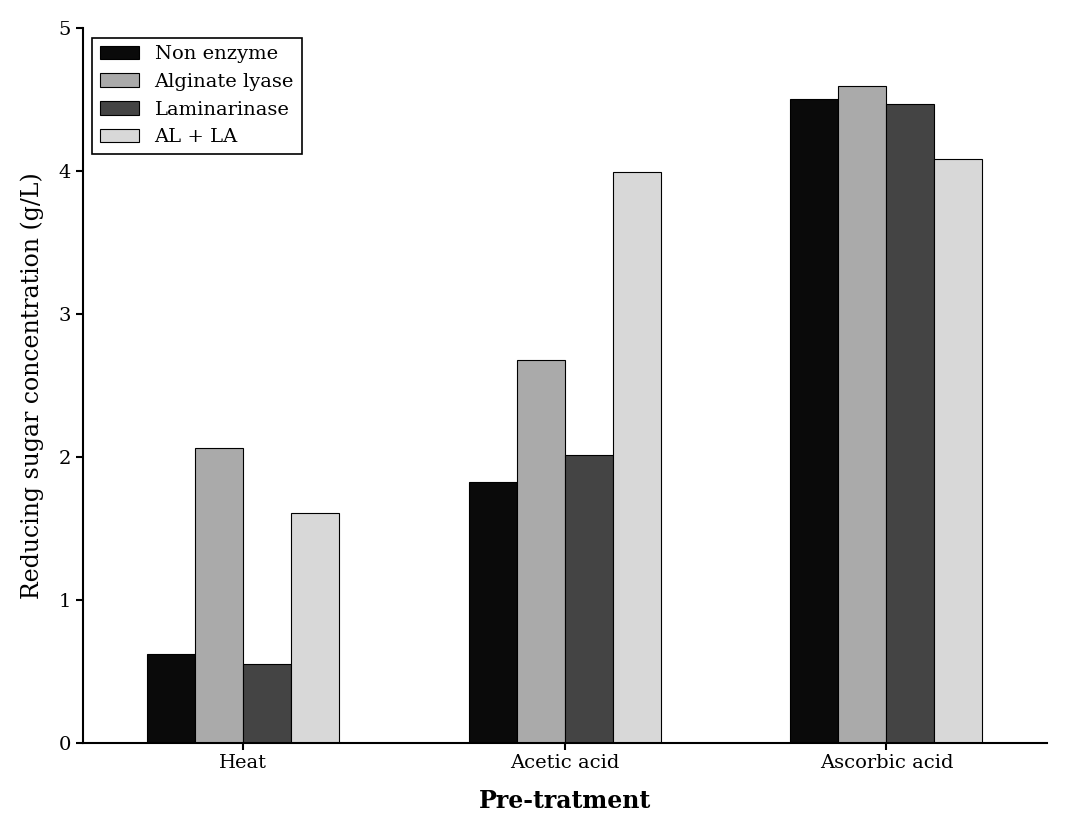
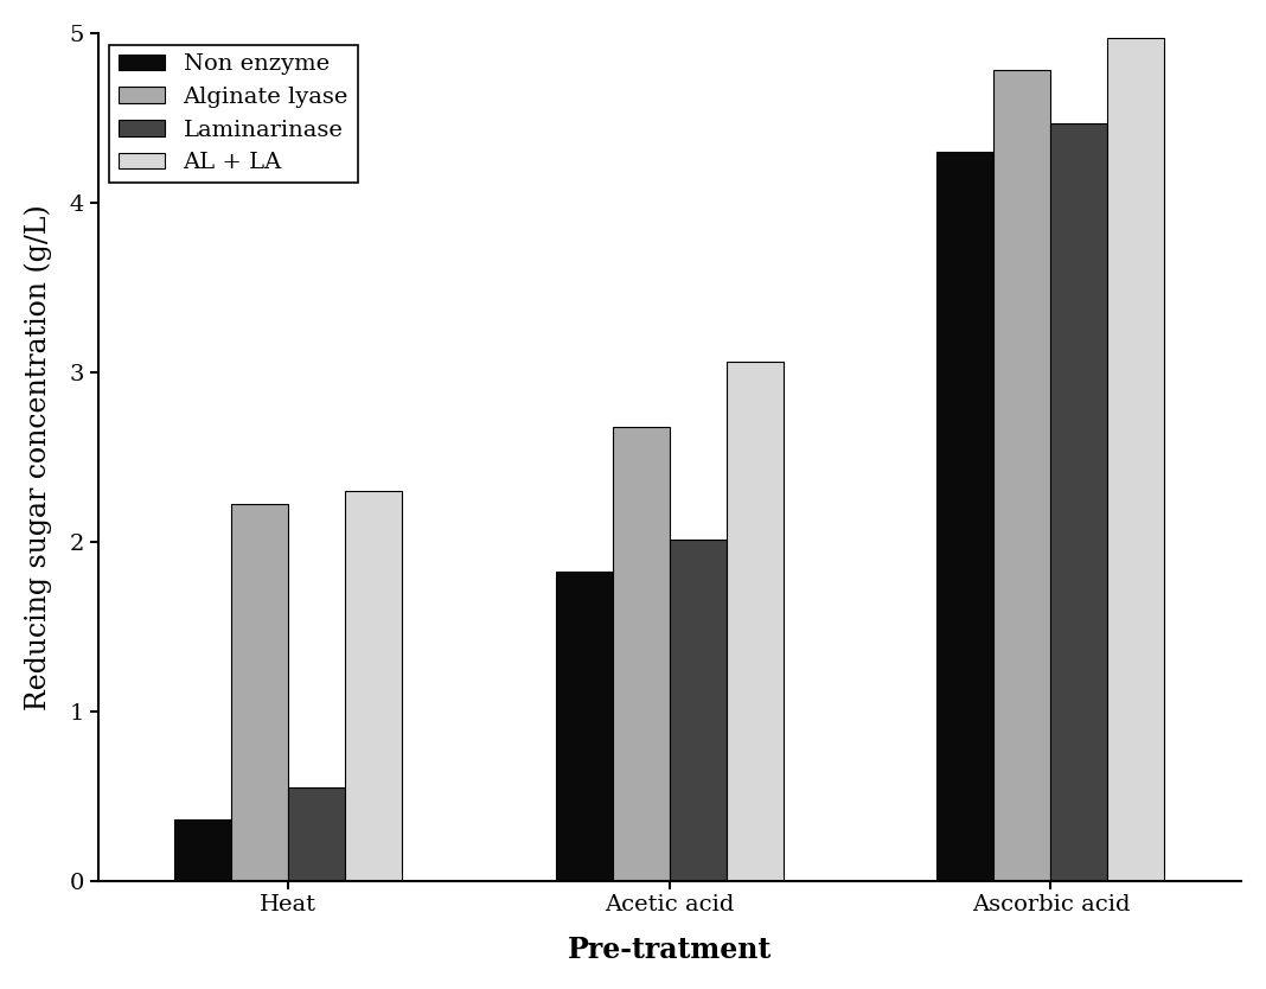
Non enzyme/Heat: 0.62 -> 0.36
Alginate lyase/Heat: 2.06 -> 2.22
AL + LA/Heat: 1.61 -> 2.30
AL + LA/Acetic acid: 3.99 -> 3.06
Non enzyme/Ascorbic acid: 4.50 -> 4.30
Alginate lyase/Ascorbic acid: 4.59 -> 4.78
AL + LA/Ascorbic acid: 4.08 -> 4.97
